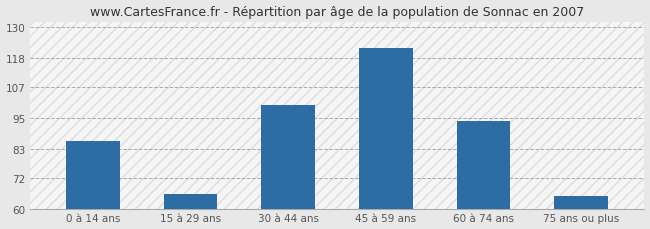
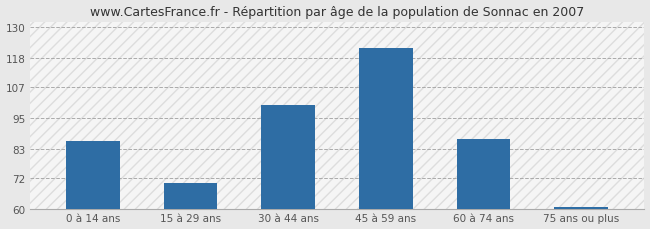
15 à 29 ans: 66 -> 70
60 à 74 ans: 94 -> 87
75 ans ou plus: 65 -> 61
